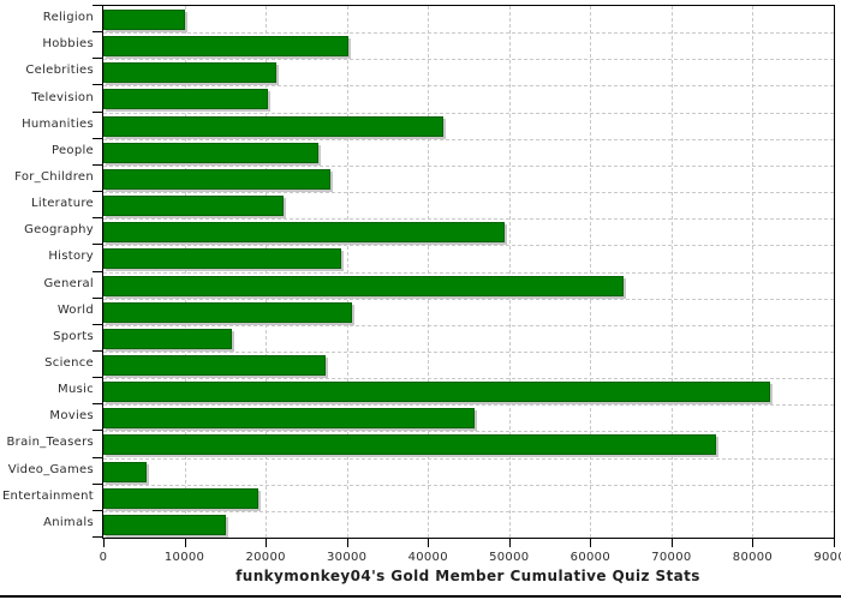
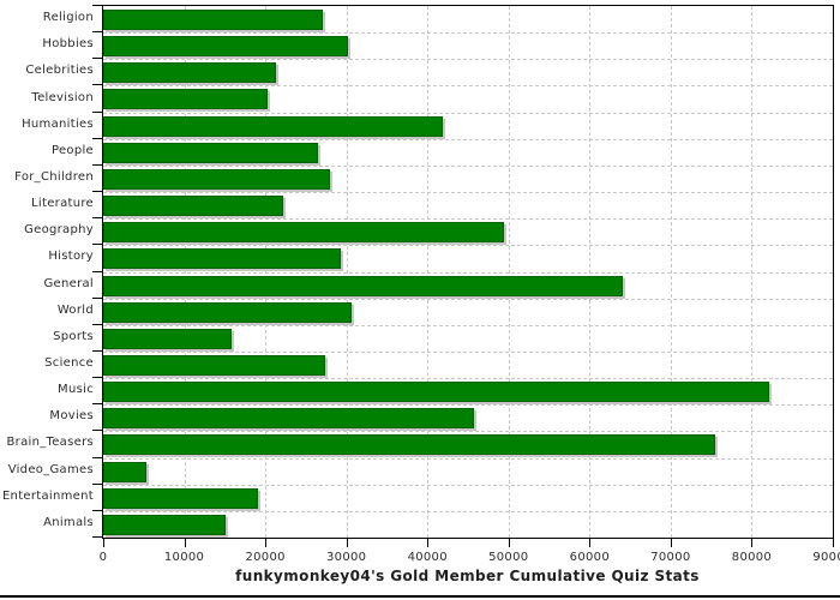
Religion: 10000 -> 27000
